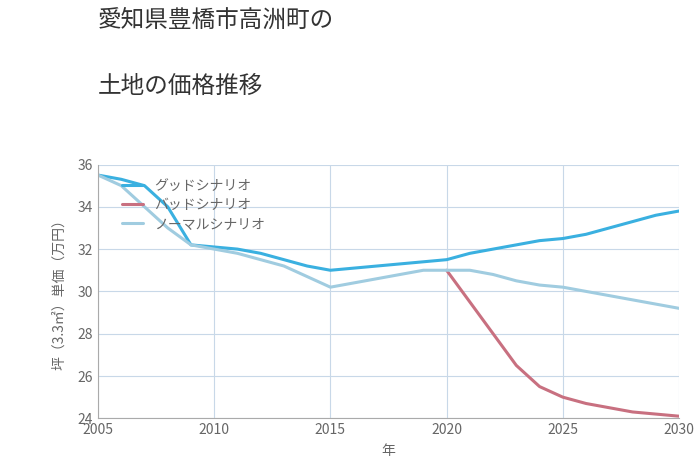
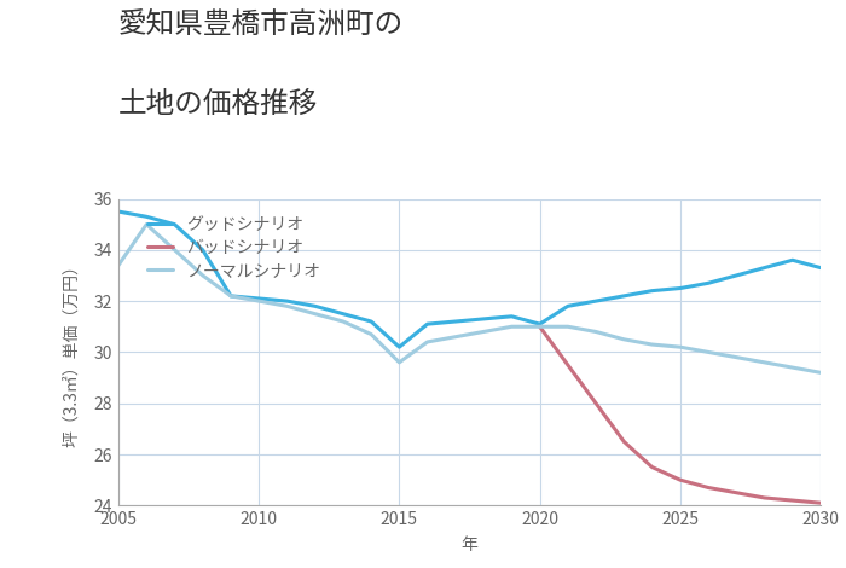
ノーマルシナリオ/2005: 35.5 -> 33.4
グッドシナリオ/2015: 31.0 -> 30.2
ノーマルシナリオ/2015: 30.2 -> 29.6
グッドシナリオ/2020: 31.5 -> 31.1
グッドシナリオ/2030: 33.8 -> 33.3
